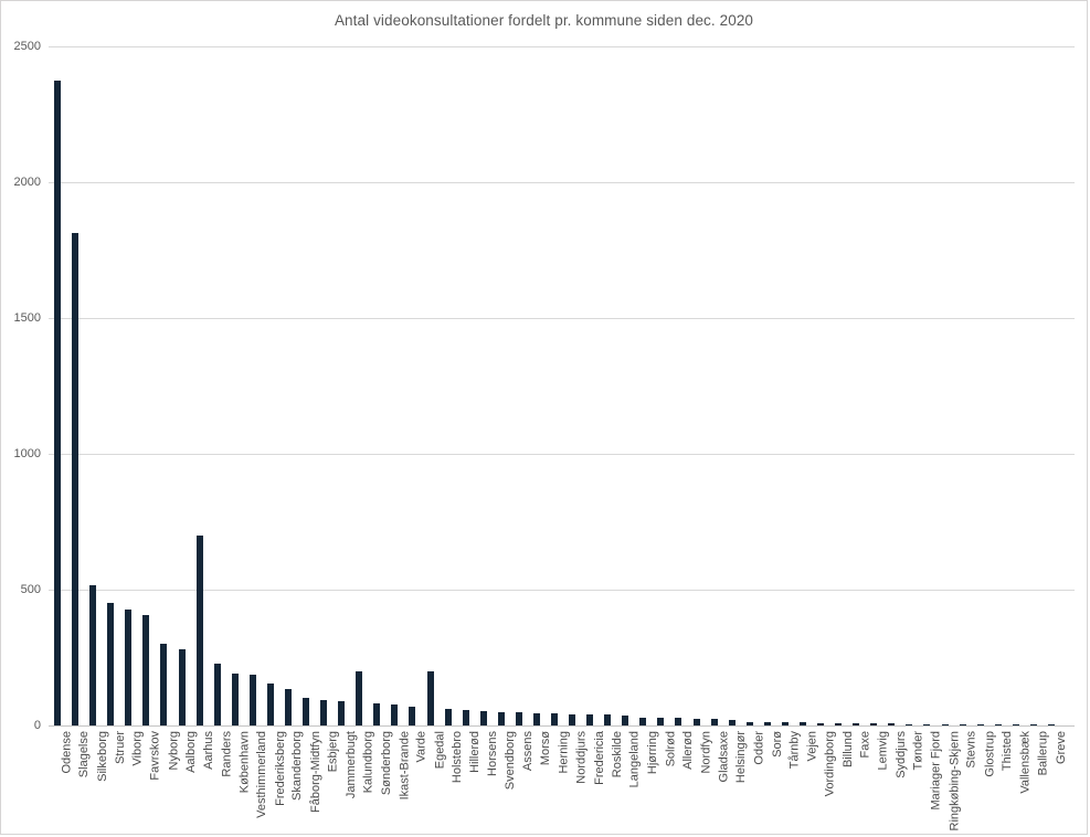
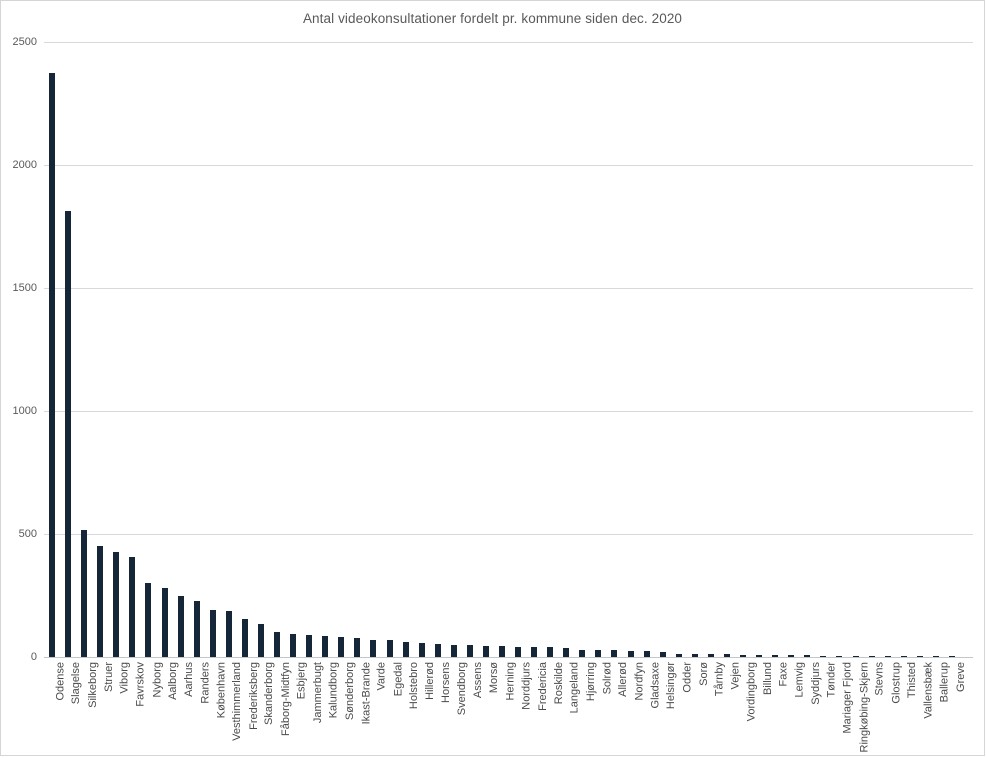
Aarhus: 700 -> 250
Kalundborg: 200 -> 90
Egedal: 200 -> 70
